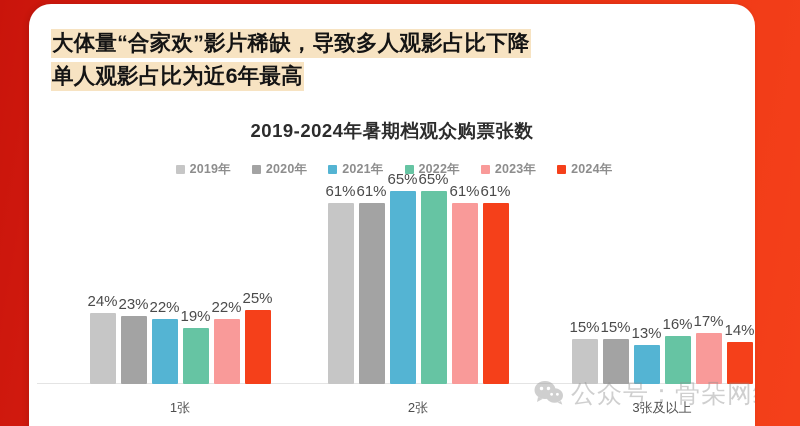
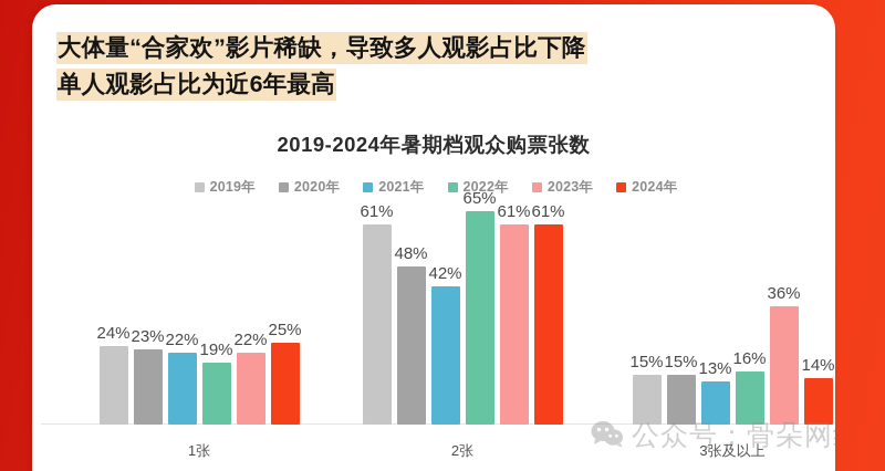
2020年/2张: 61% -> 48%
2021年/2张: 65% -> 42%
2023年/3张及以上: 17% -> 36%
